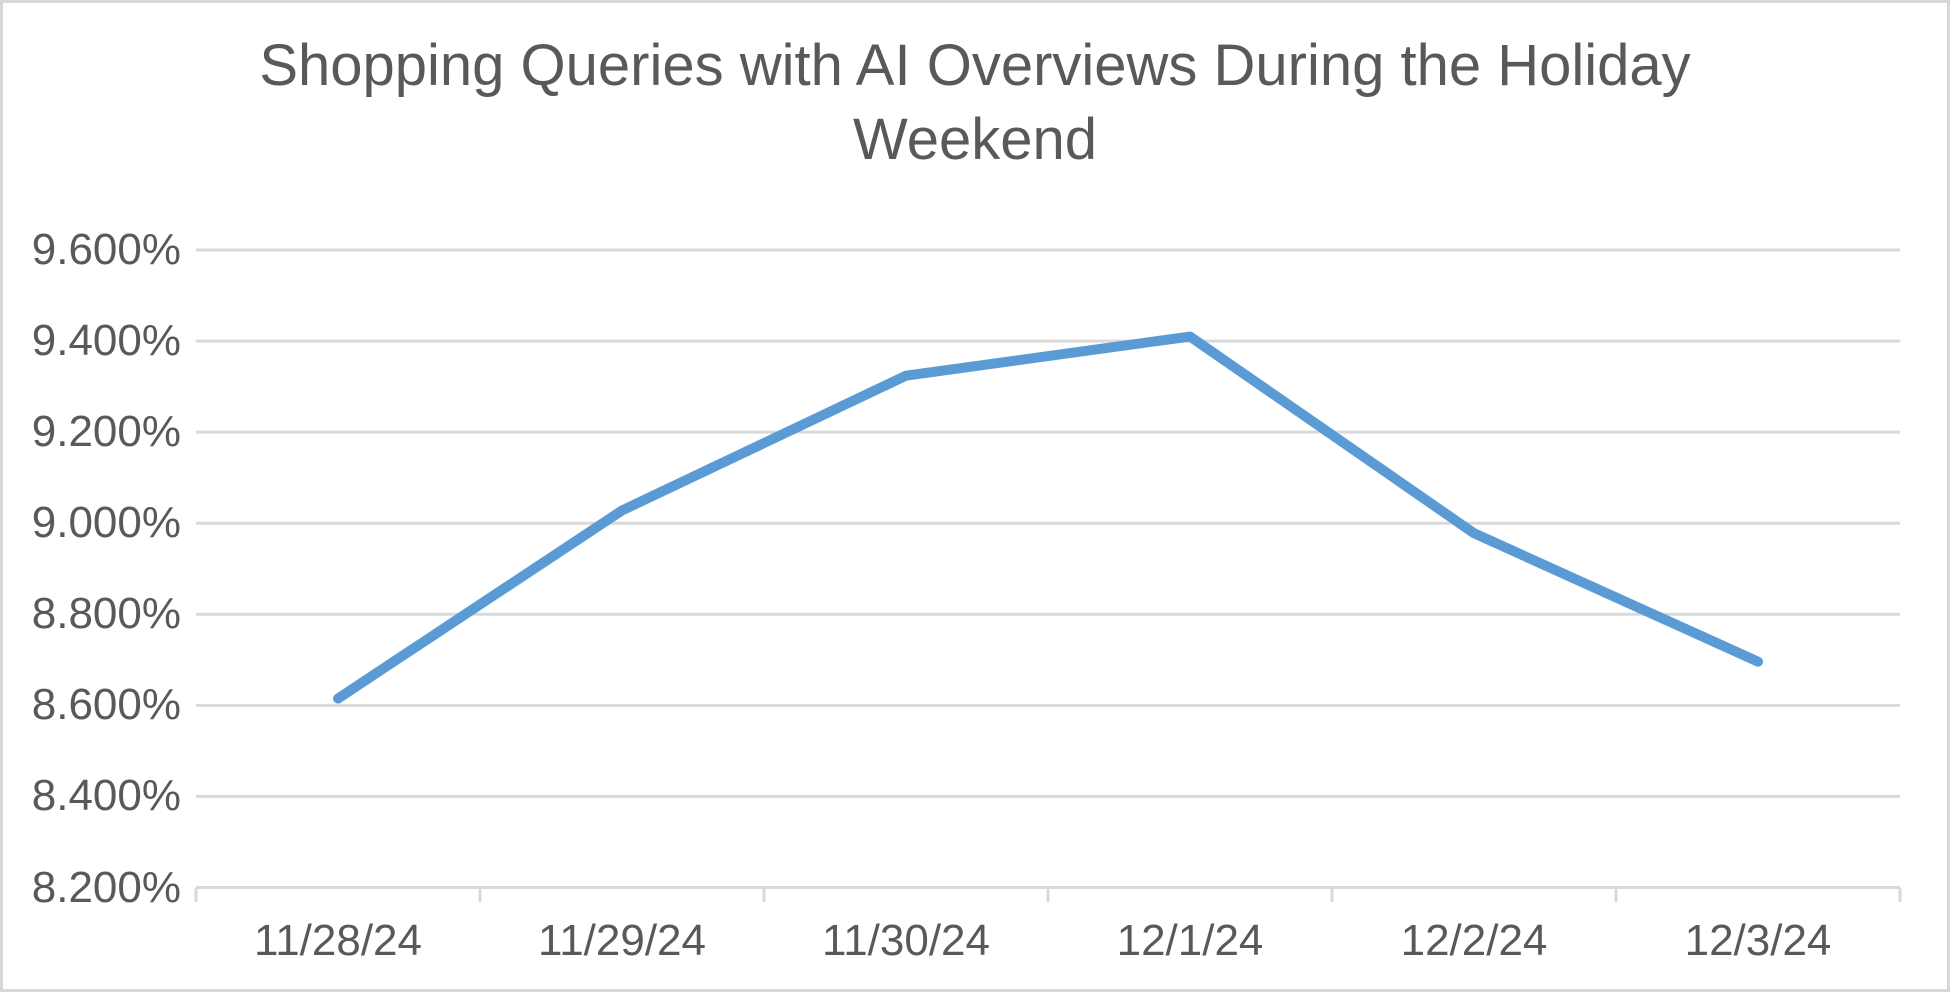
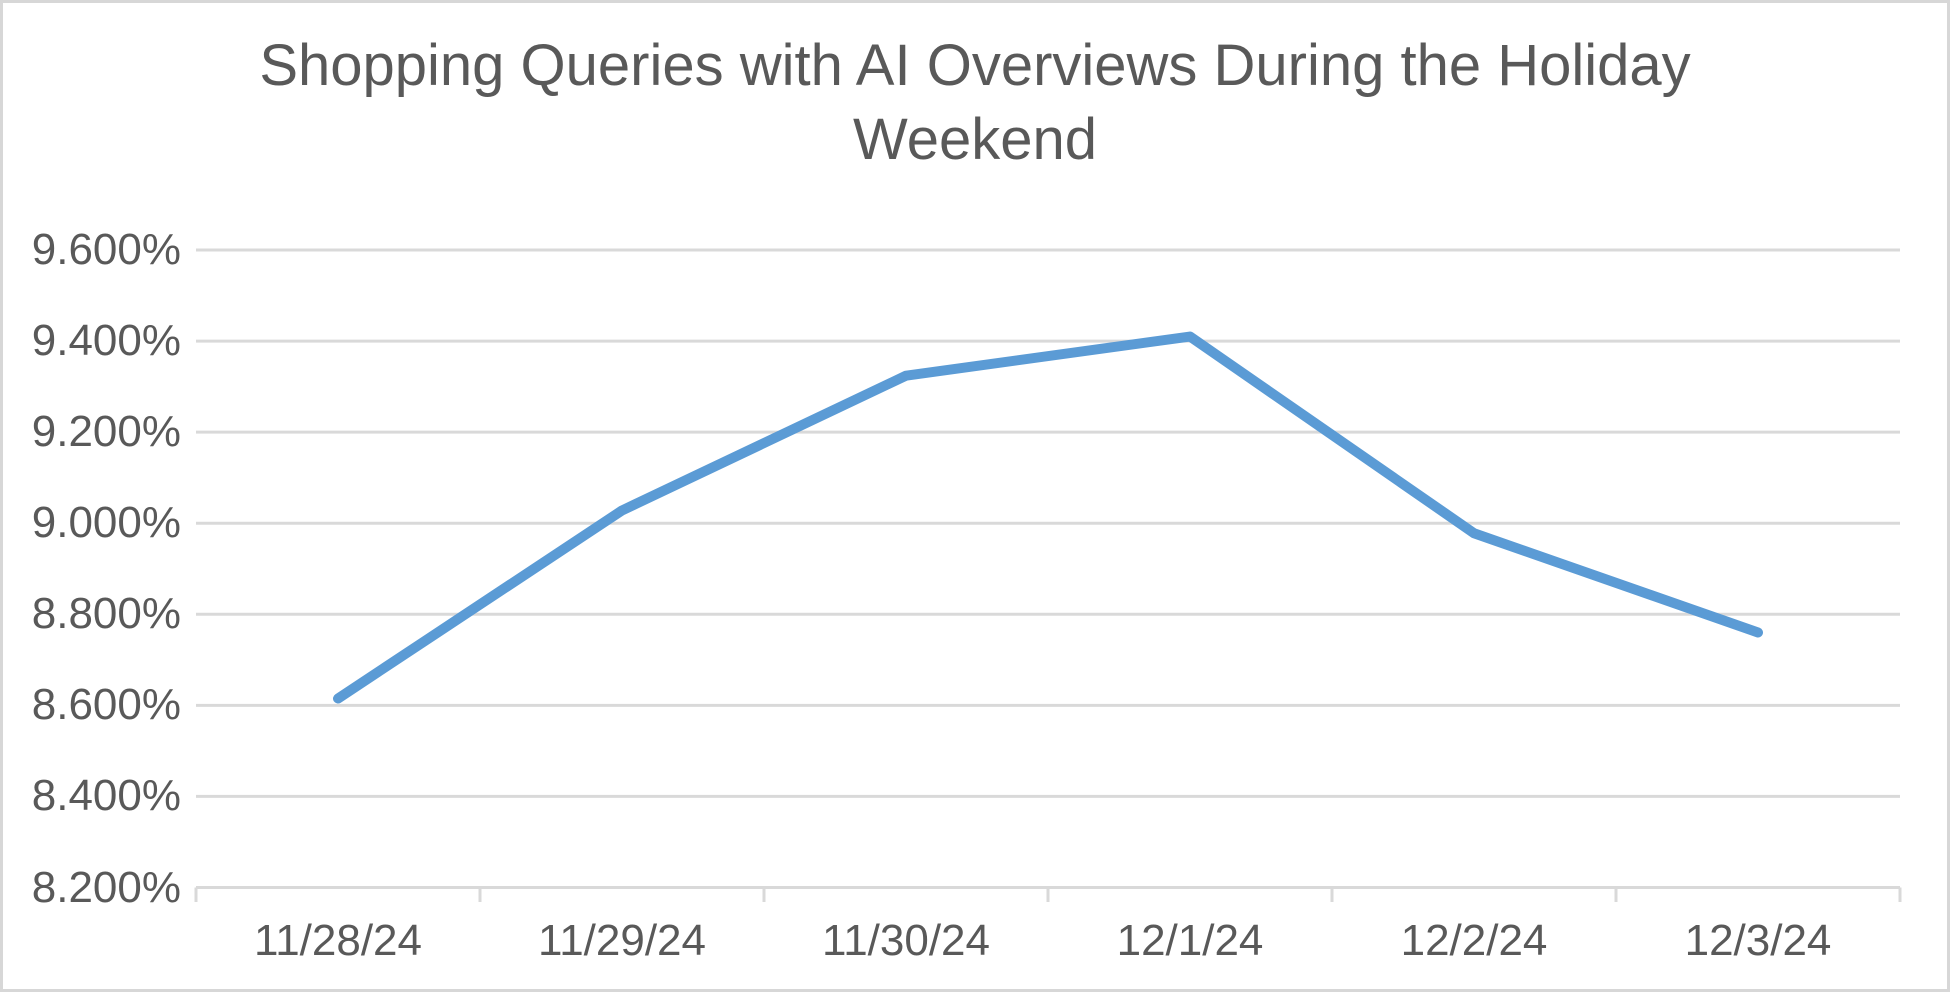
12/3/24: 8.70% -> 8.76%
